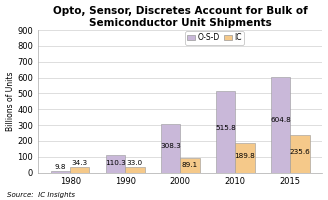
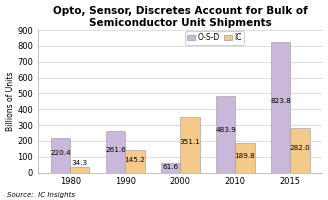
O-S-D/1980: 9.8 -> 220.4
O-S-D/1990: 110.3 -> 261.6
IC/1990: 33.0 -> 145.2
O-S-D/2000: 308.3 -> 61.6
IC/2000: 89.1 -> 351.1
O-S-D/2010: 515.8 -> 483.9
O-S-D/2015: 604.8 -> 823.8
IC/2015: 235.6 -> 282.0
